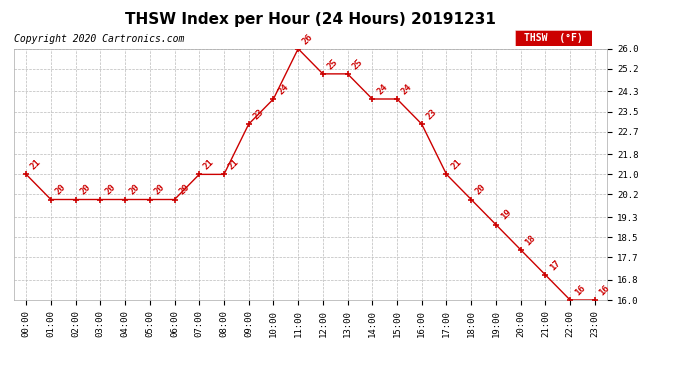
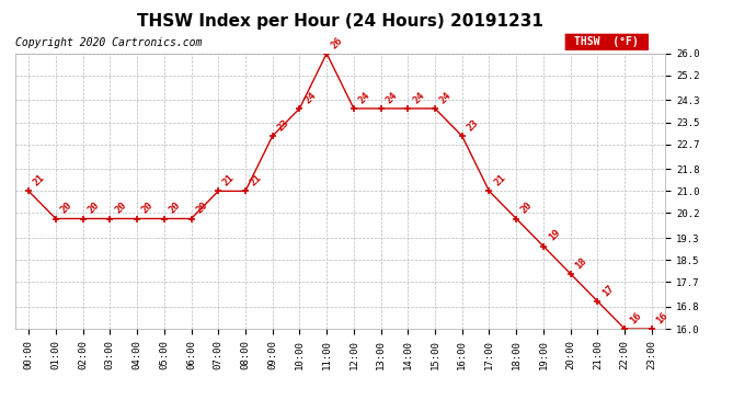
12:00: 25 -> 24
13:00: 25 -> 24
